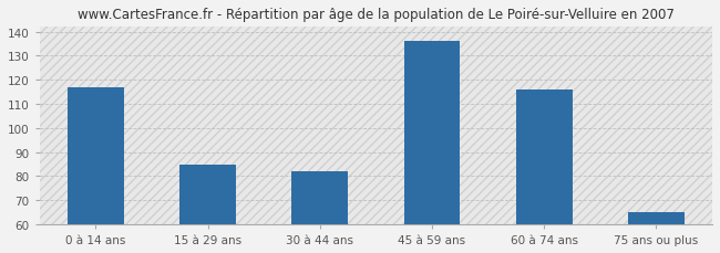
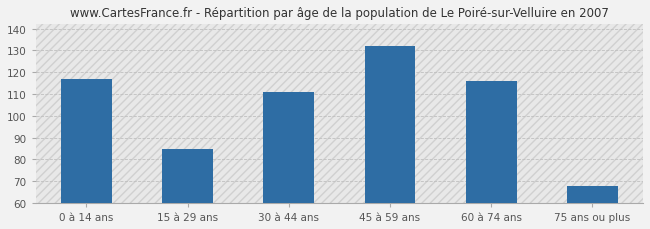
30 à 44 ans: 82 -> 111
45 à 59 ans: 136 -> 132
75 ans ou plus: 65 -> 68
